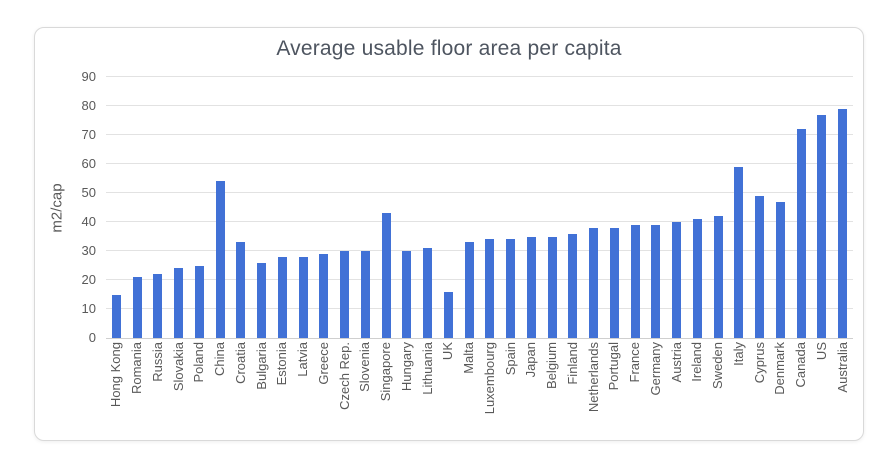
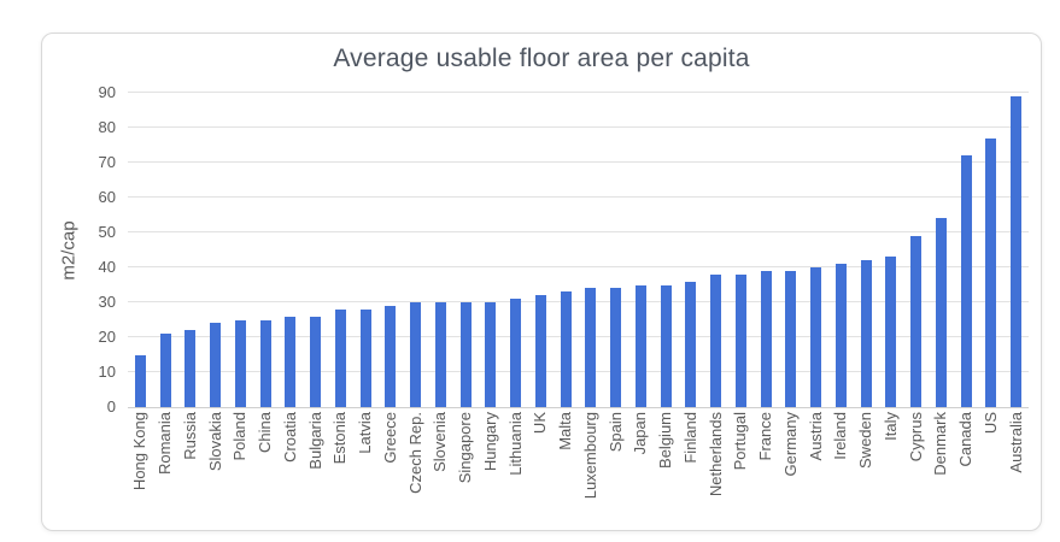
China: 54 -> 25
Croatia: 33 -> 26
Singapore: 43 -> 30
UK: 16 -> 32
Italy: 59 -> 43
Denmark: 47 -> 54
Australia: 79 -> 89
